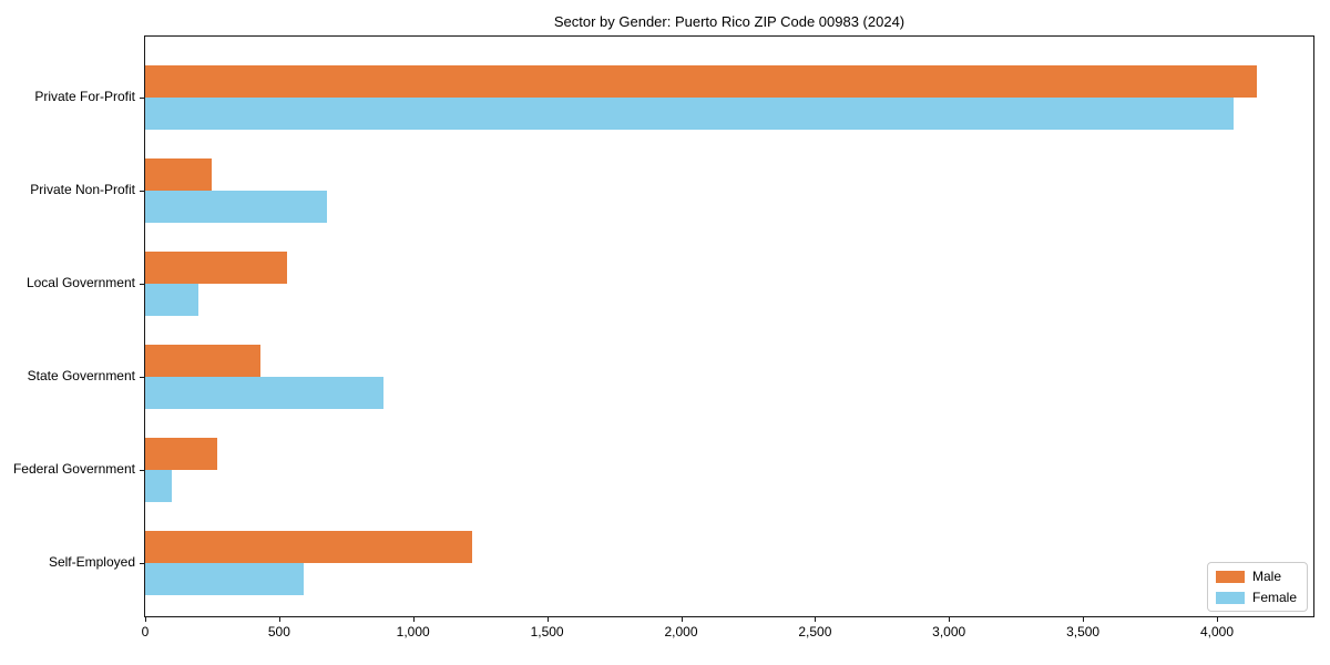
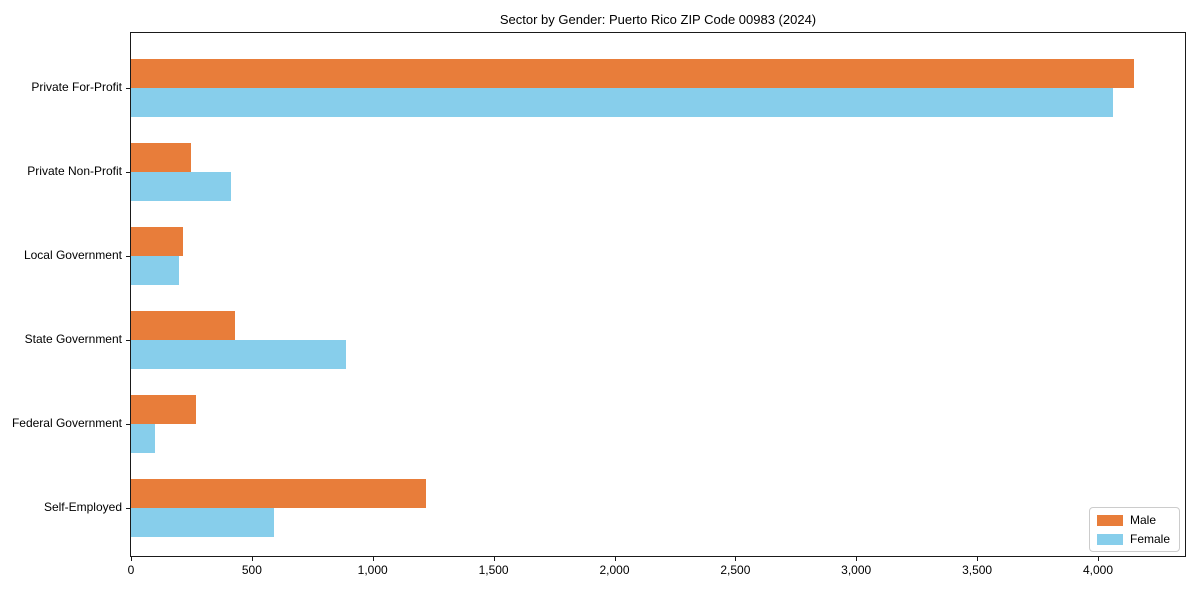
Female/Private Non-Profit: 680 -> 420
Male/Local Government: 530 -> 220
